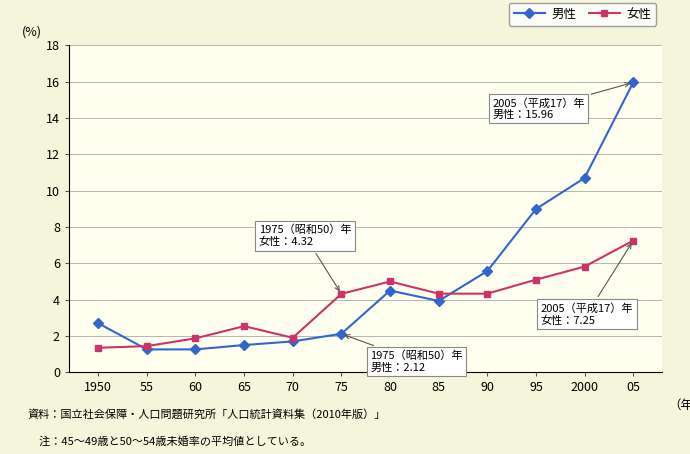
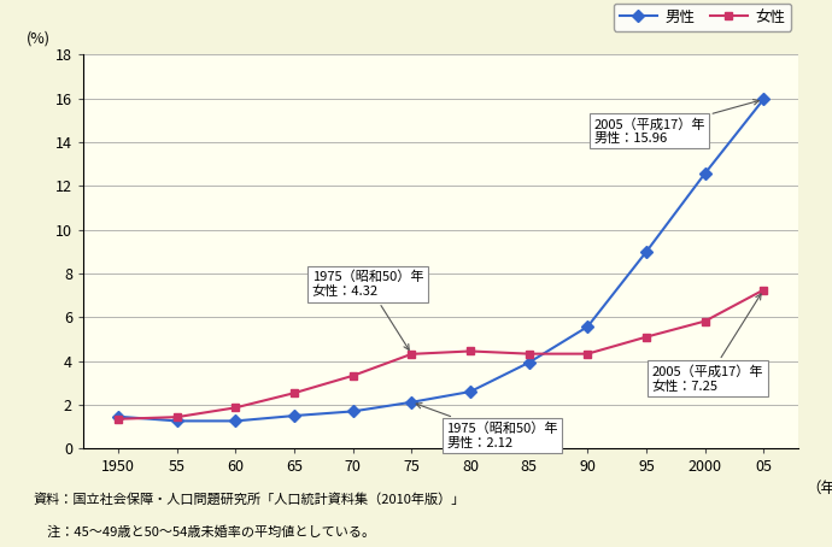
男性/1950: 2.7 -> 1.5
女性/70: 1.9 -> 3.3
男性/80: 4.5 -> 2.6
女性/80: 5.0 -> 4.5
男性/2000: 10.7 -> 12.6
